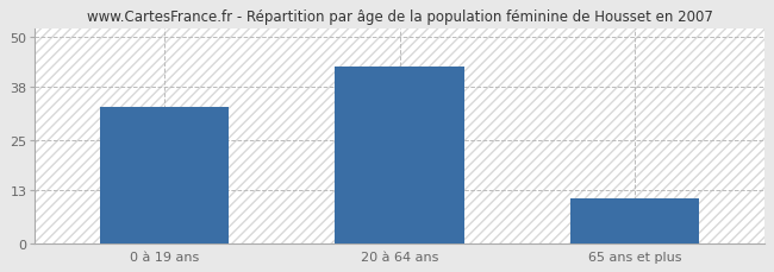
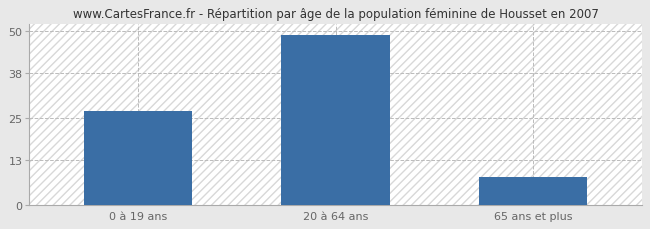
0 à 19 ans: 33 -> 27
20 à 64 ans: 43 -> 49
65 ans et plus: 11 -> 8
